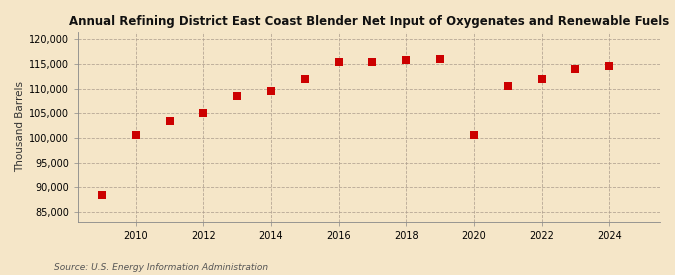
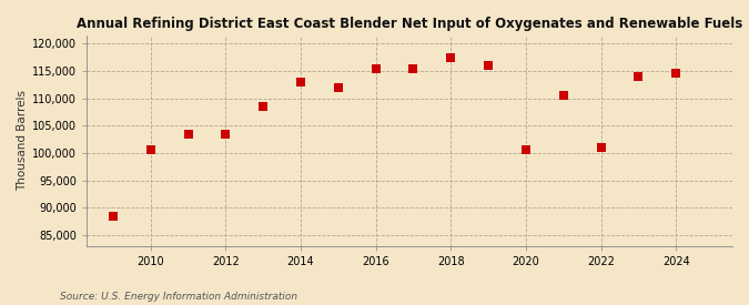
2012: 105,000 -> 103,500
2014: 109,500 -> 113,000
2018: 115,800 -> 117,500
2022: 112,000 -> 101,000
